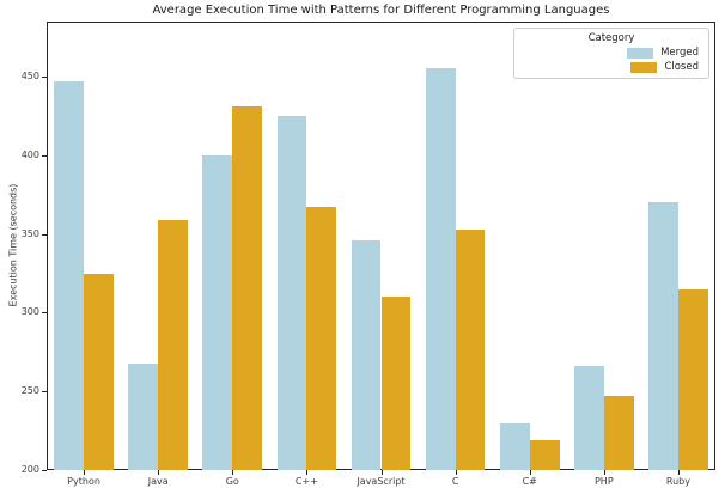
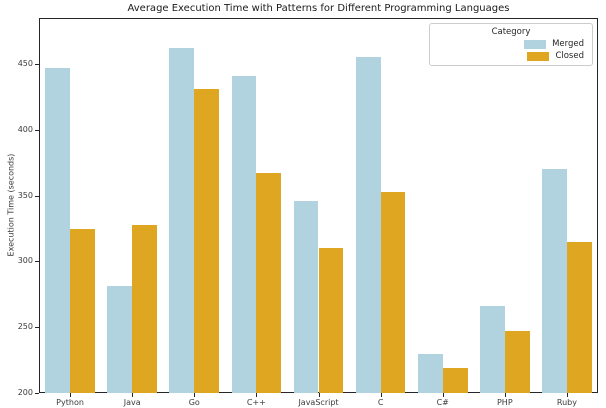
Merged/Java: 268 -> 281
Closed/Java: 359 -> 328
Merged/Go: 400 -> 462
Merged/C++: 425 -> 441
